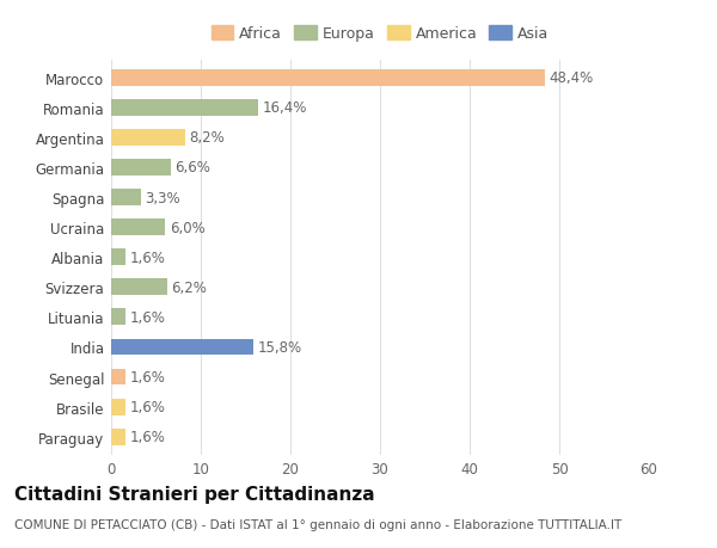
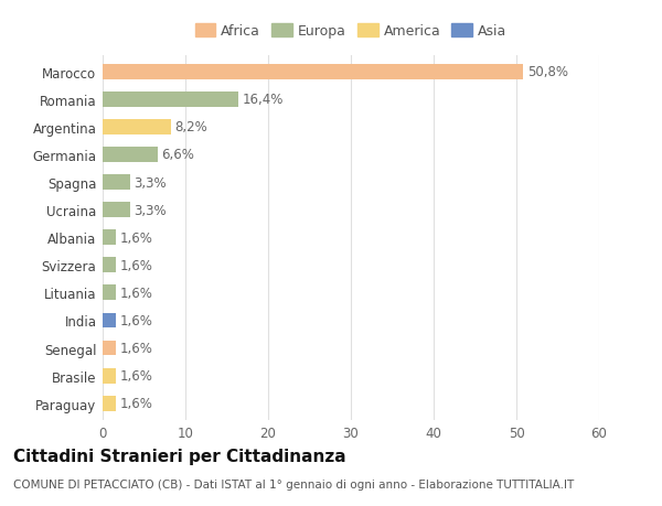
Marocco: 48,4% -> 50,8%
Ucraina: 6,0% -> 3,3%
Svizzera: 6,2% -> 1,6%
India: 15,8% -> 1,6%
